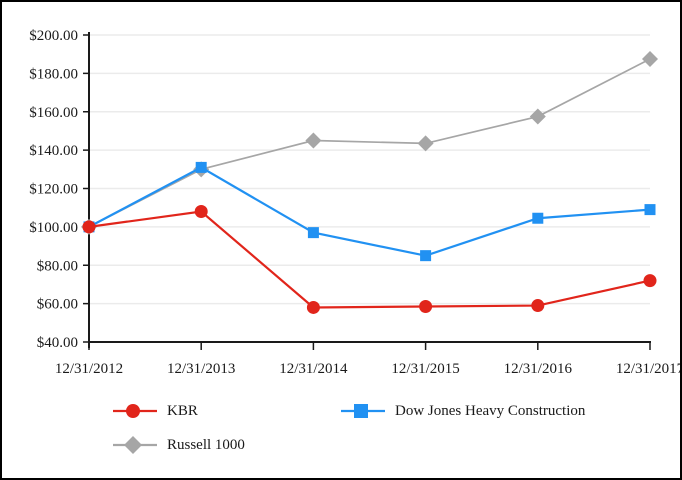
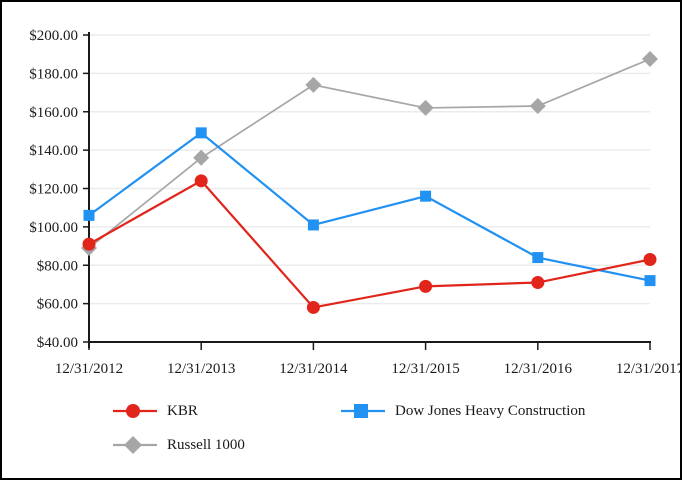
KBR/12/31/2012: $100 -> $91
Dow Jones Heavy Construction/12/31/2012: $100 -> $106
Russell 1000/12/31/2012: $100 -> $89
KBR/12/31/2013: $108 -> $124
Dow Jones Heavy Construction/12/31/2013: $131 -> $149
Russell 1000/12/31/2013: $130 -> $136
Dow Jones Heavy Construction/12/31/2014: $97 -> $101
Russell 1000/12/31/2014: $145 -> $174
KBR/12/31/2015: $58 -> $69
Dow Jones Heavy Construction/12/31/2015: $85 -> $116
Russell 1000/12/31/2015: $144 -> $162
KBR/12/31/2016: $59 -> $71
Dow Jones Heavy Construction/12/31/2016: $104 -> $84
Russell 1000/12/31/2016: $158 -> $163
KBR/12/31/2017: $72 -> $83
Dow Jones Heavy Construction/12/31/2017: $109 -> $72
